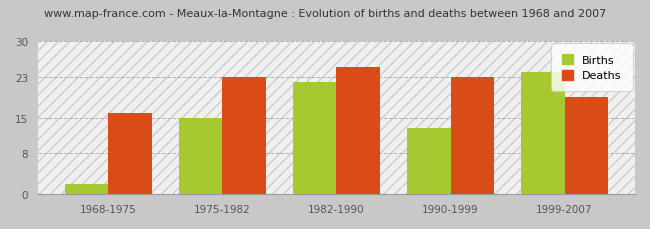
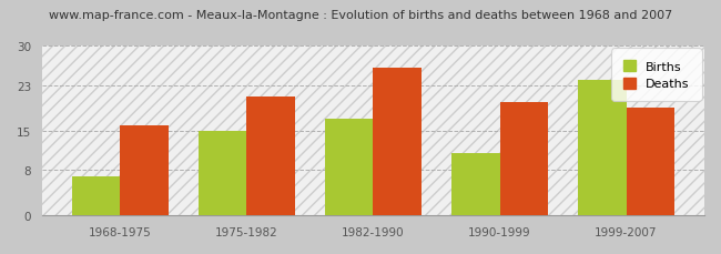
Births/1968-1975: 2 -> 7
Deaths/1975-1982: 23 -> 21
Births/1982-1990: 22 -> 17
Deaths/1982-1990: 25 -> 26
Births/1990-1999: 13 -> 11
Deaths/1990-1999: 23 -> 20
